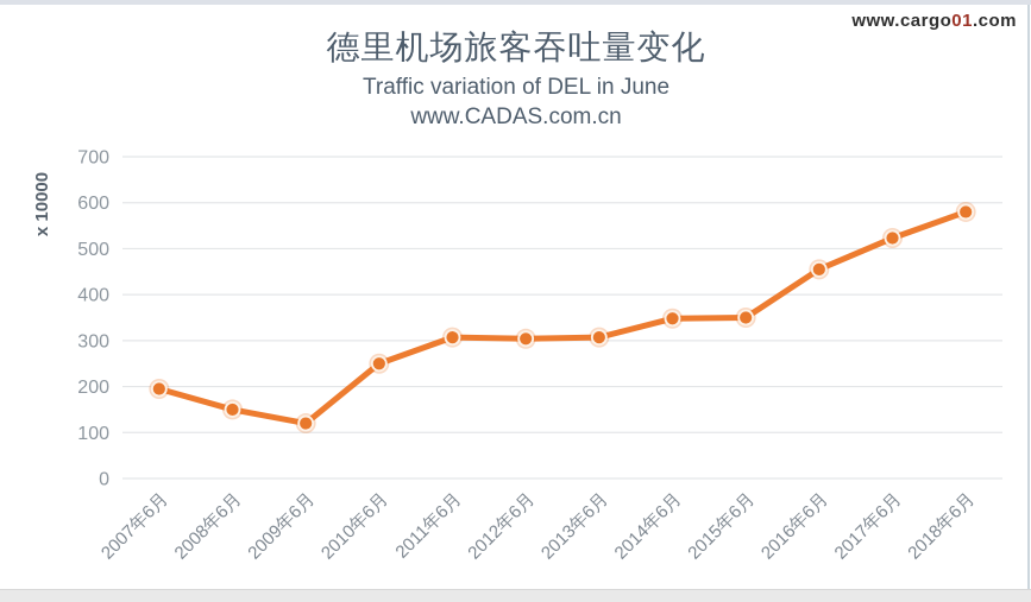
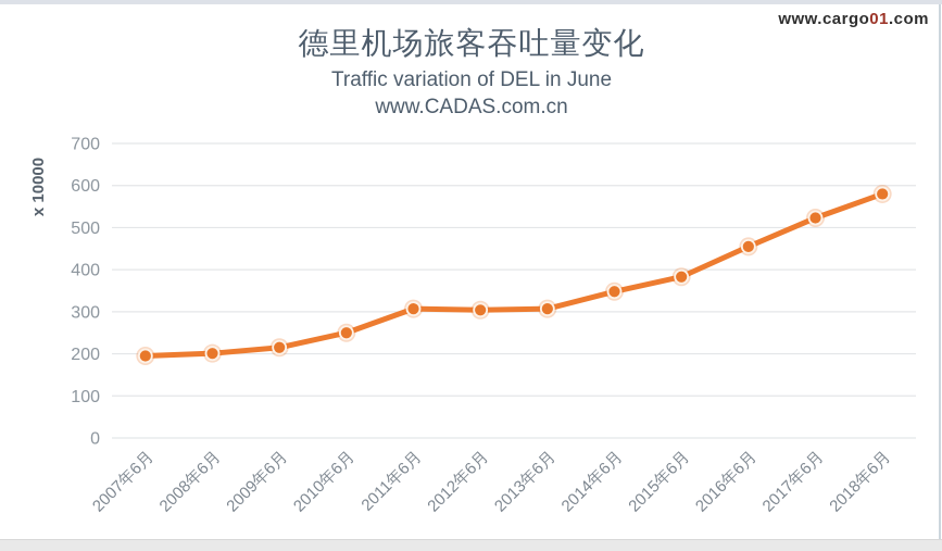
2008年6月: 150 -> 200
2009年6月: 120 -> 220
2015年6月: 350 -> 380
